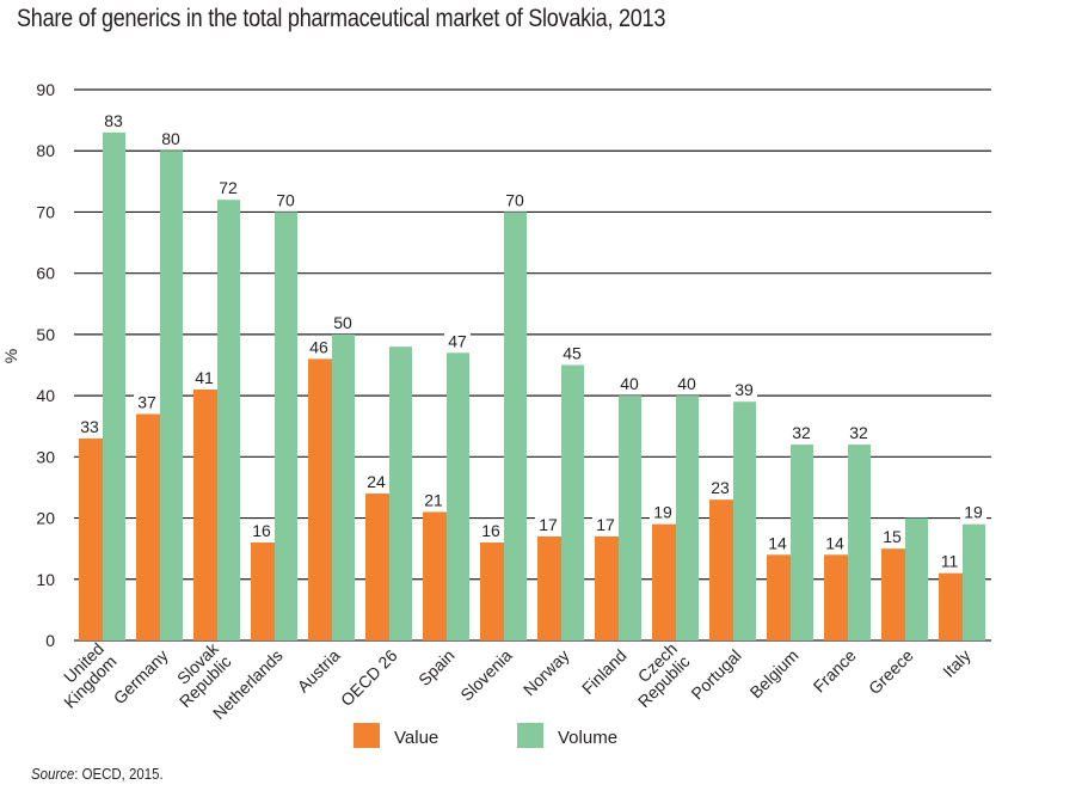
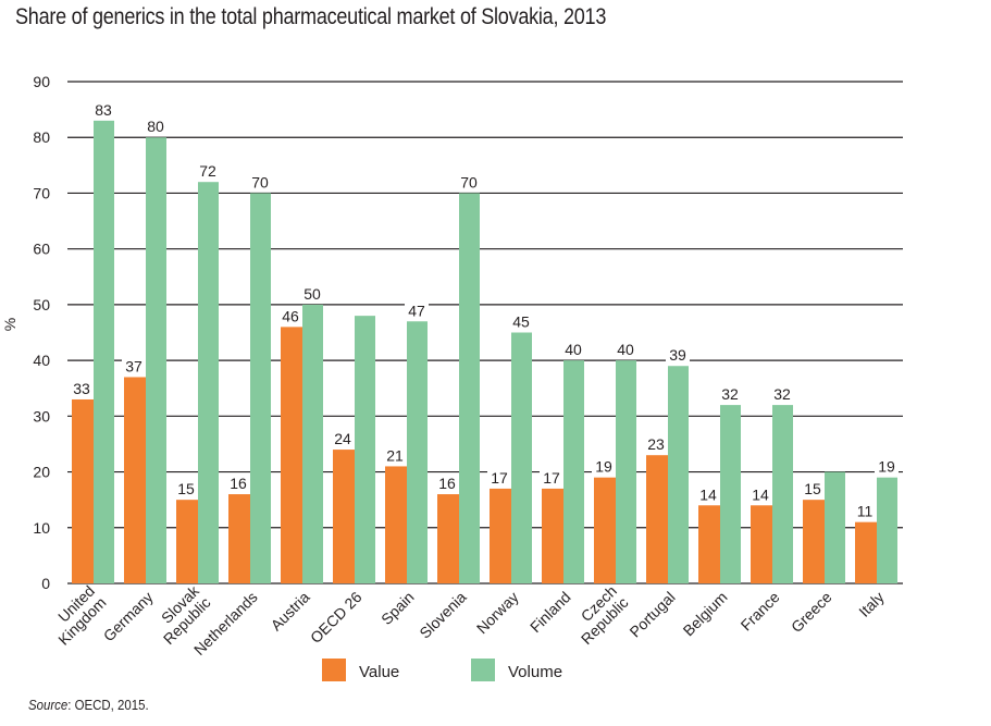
Value/Slovak Republic: 41 -> 15
